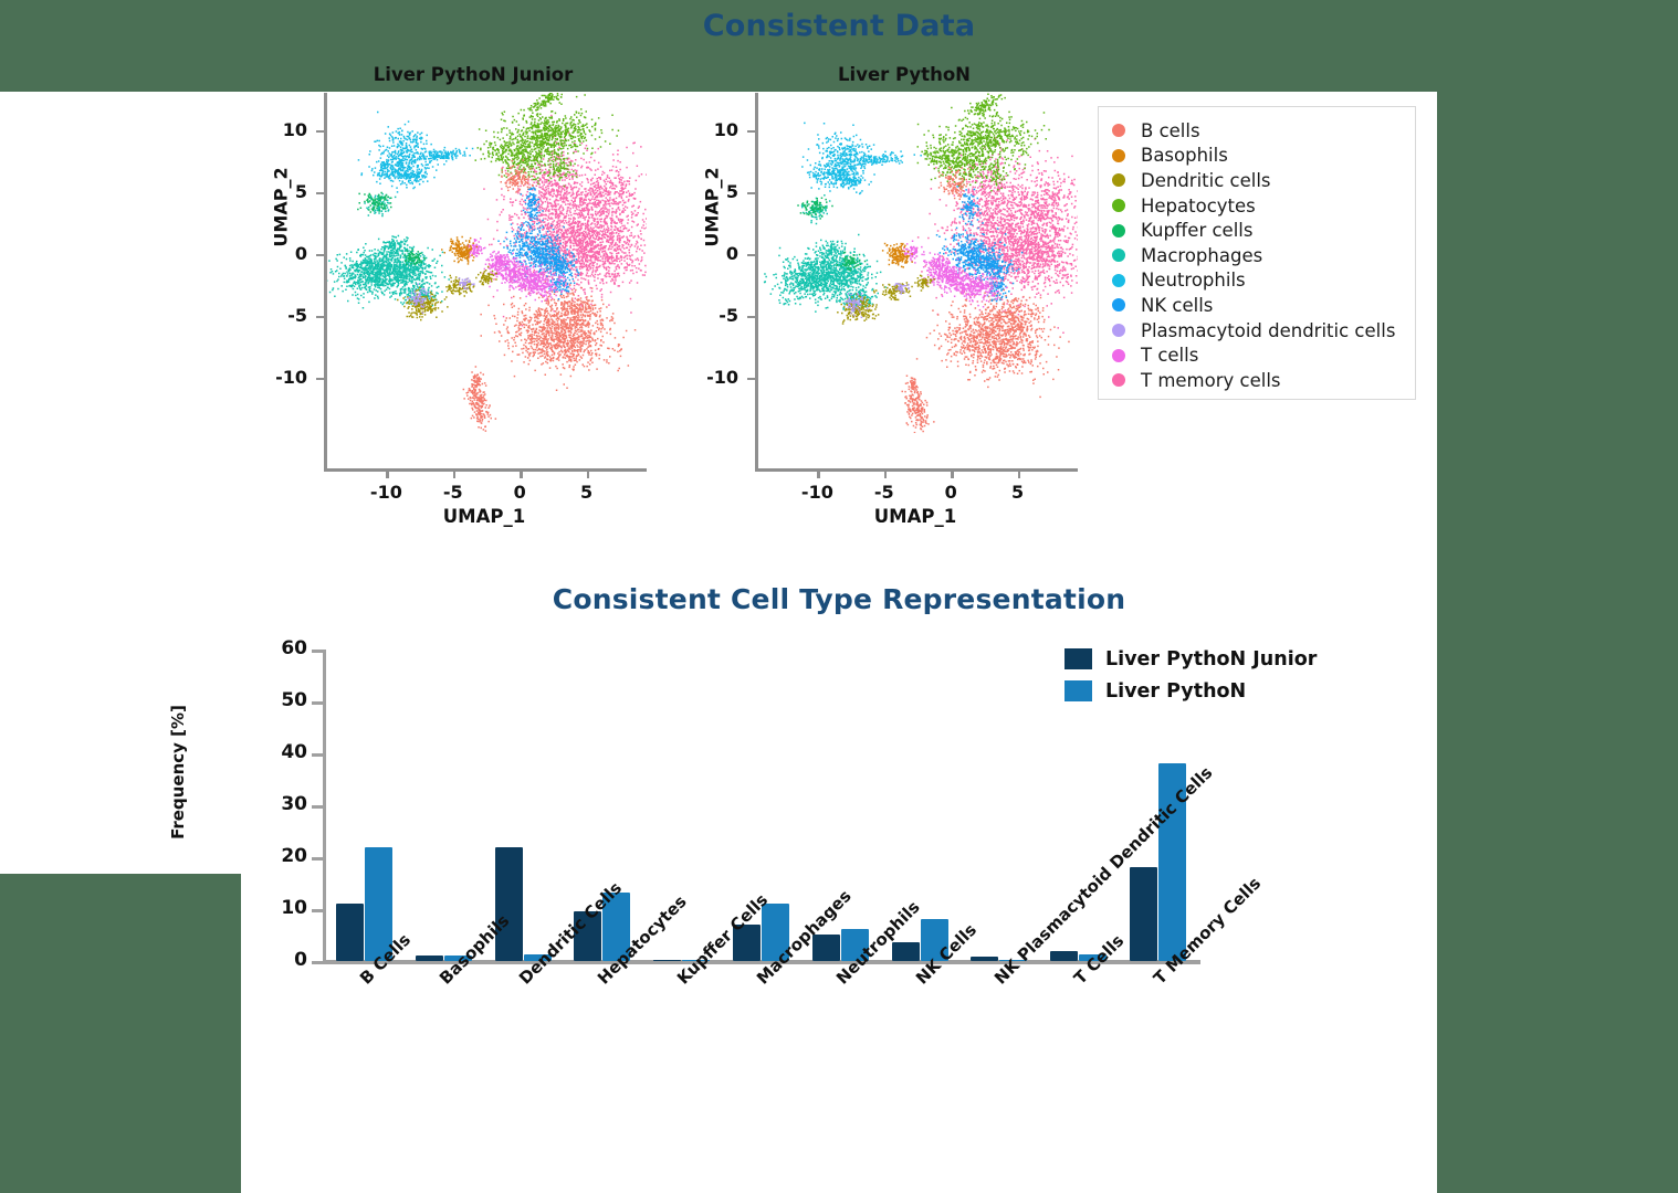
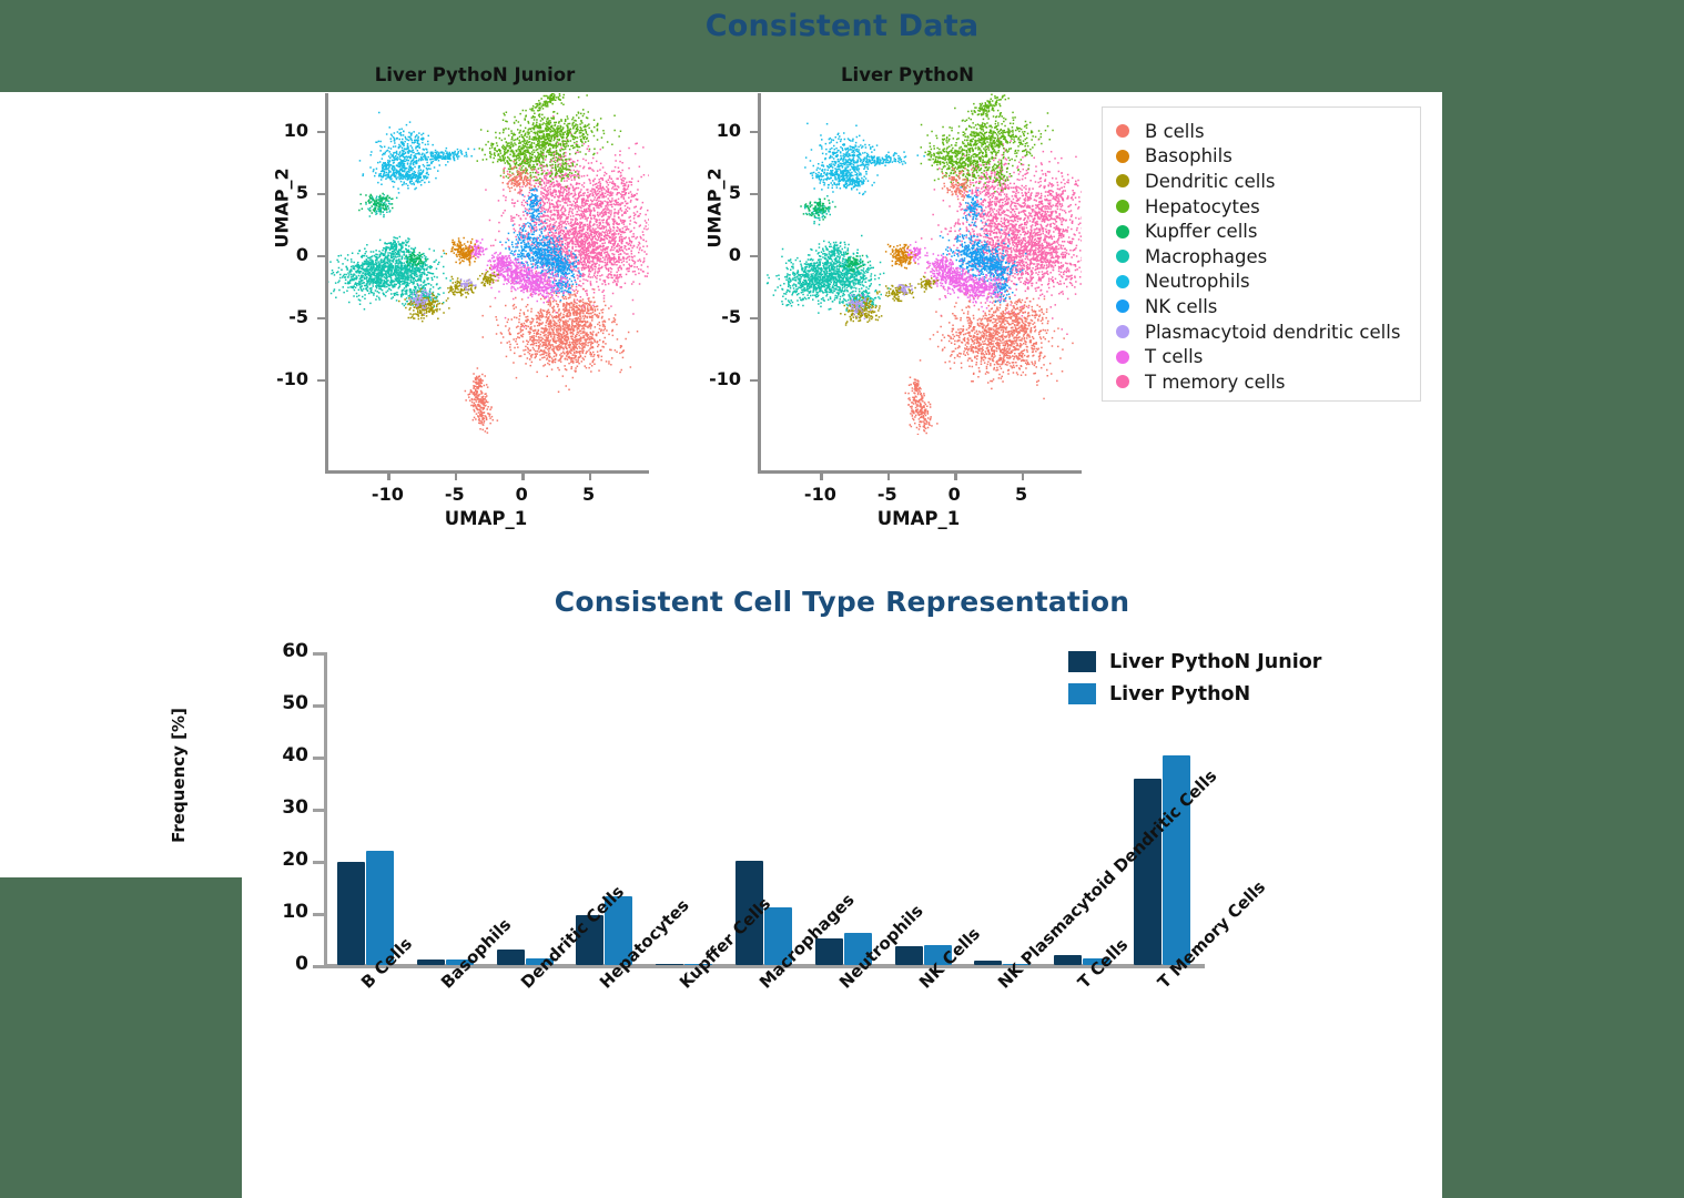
Liver PythoN Junior/B Cells: 11 -> 20
Liver PythoN Junior/Dendritic Cells: 22 -> 3
Liver PythoN Junior/Macrophages: 7 -> 20
Liver PythoN/NK Cells: 8 -> 4
Liver PythoN Junior/T Memory Cells: 18 -> 36
Liver PythoN/T Memory Cells: 38 -> 40
